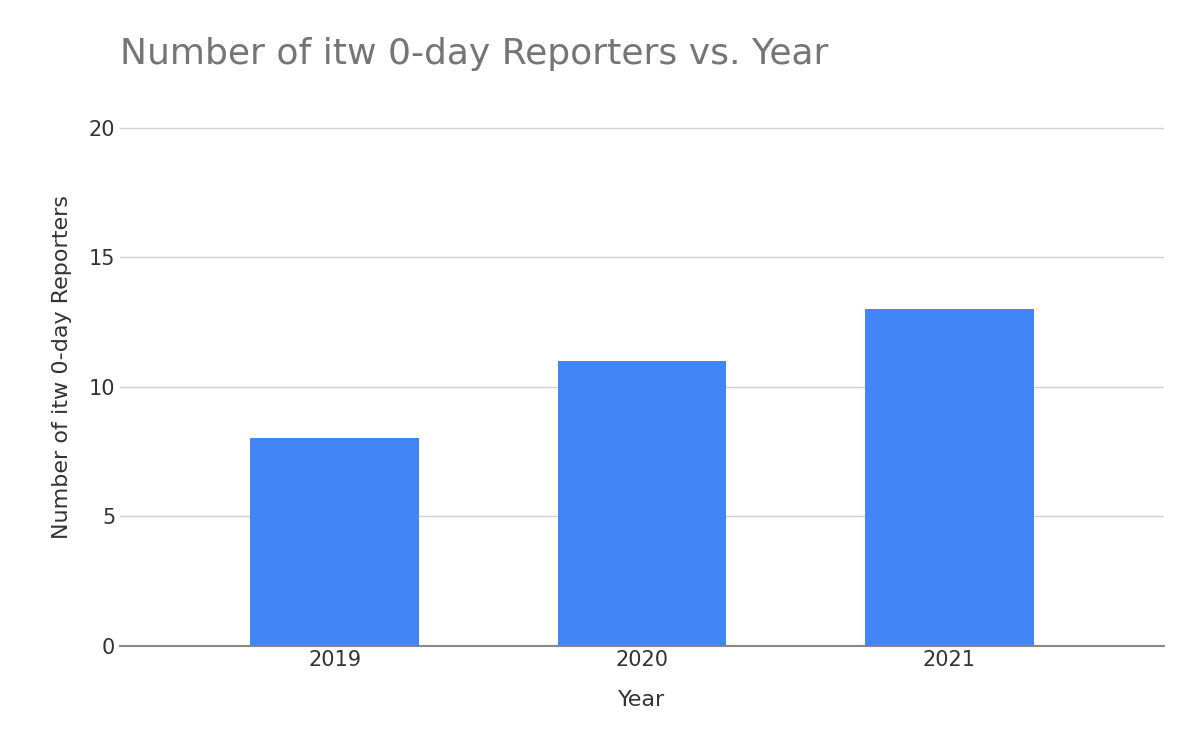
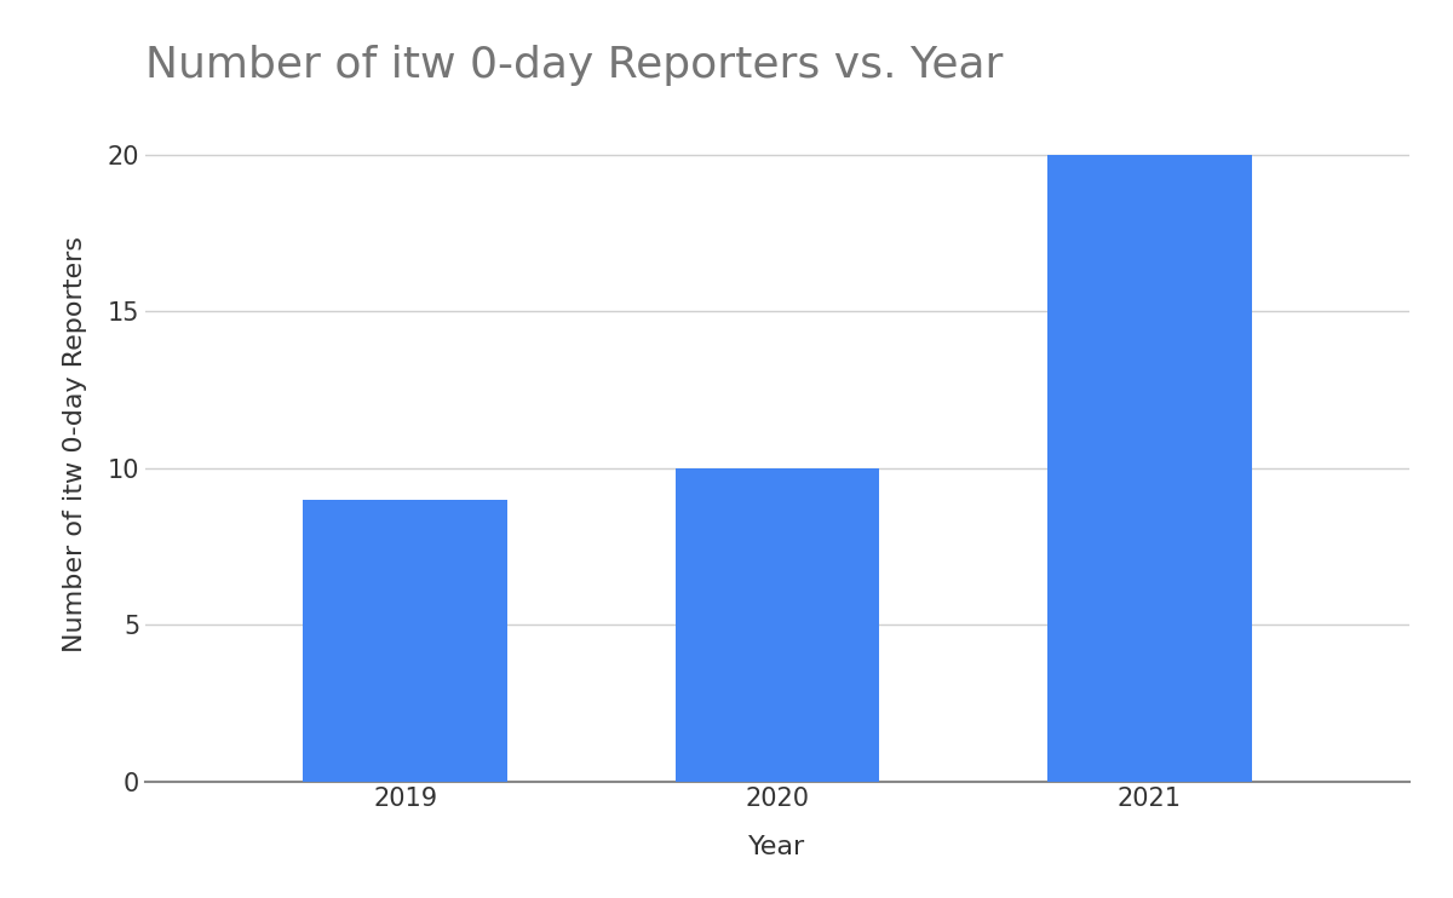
2019: 8 -> 9
2020: 11 -> 10
2021: 13 -> 20
